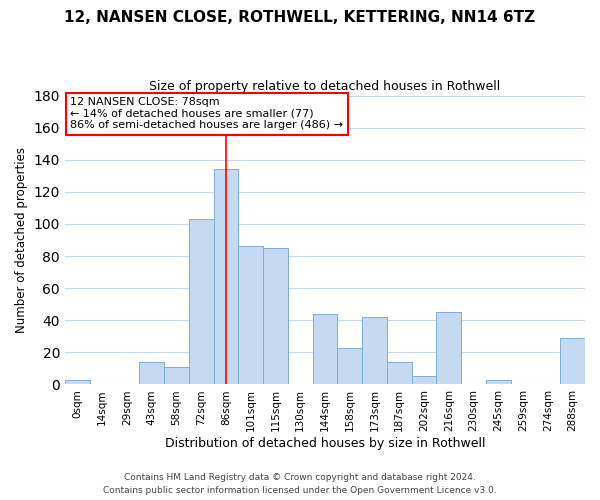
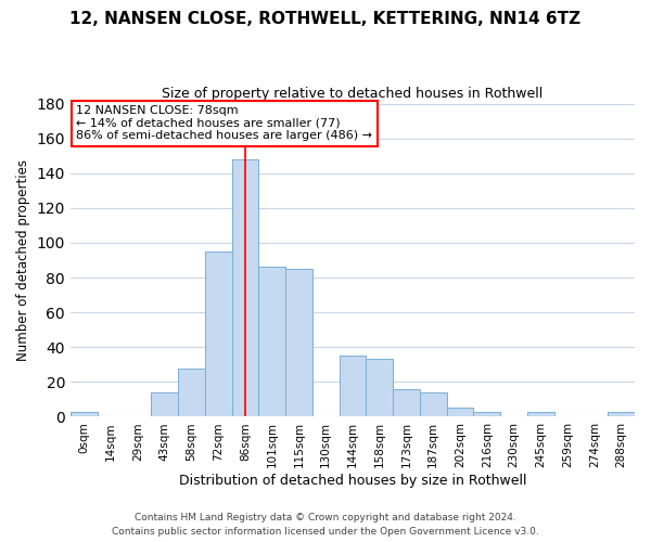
58sqm: 11 -> 28
72sqm: 103 -> 95
86sqm: 134 -> 148
144sqm: 44 -> 35
158sqm: 23 -> 33
173sqm: 42 -> 16
216sqm: 45 -> 3
288sqm: 29 -> 3
